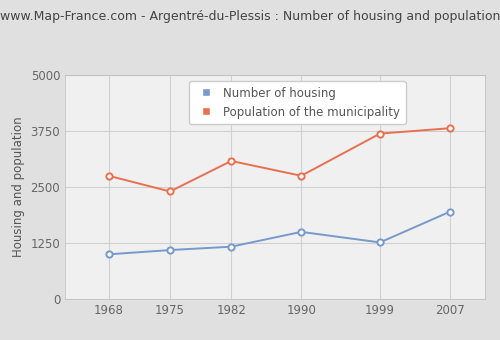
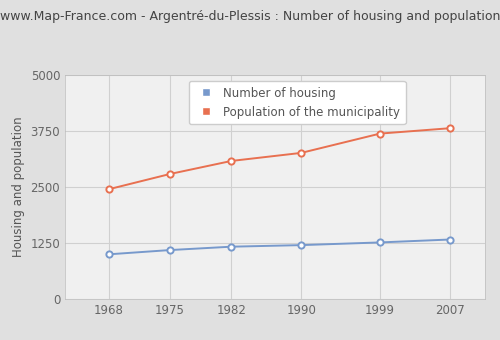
Population of the municipality/1968: 2750 -> 2450
Population of the municipality/1975: 2400 -> 2790
Number of housing/1990: 1500 -> 1200
Population of the municipality/1990: 2750 -> 3260
Number of housing/2007: 1950 -> 1330
